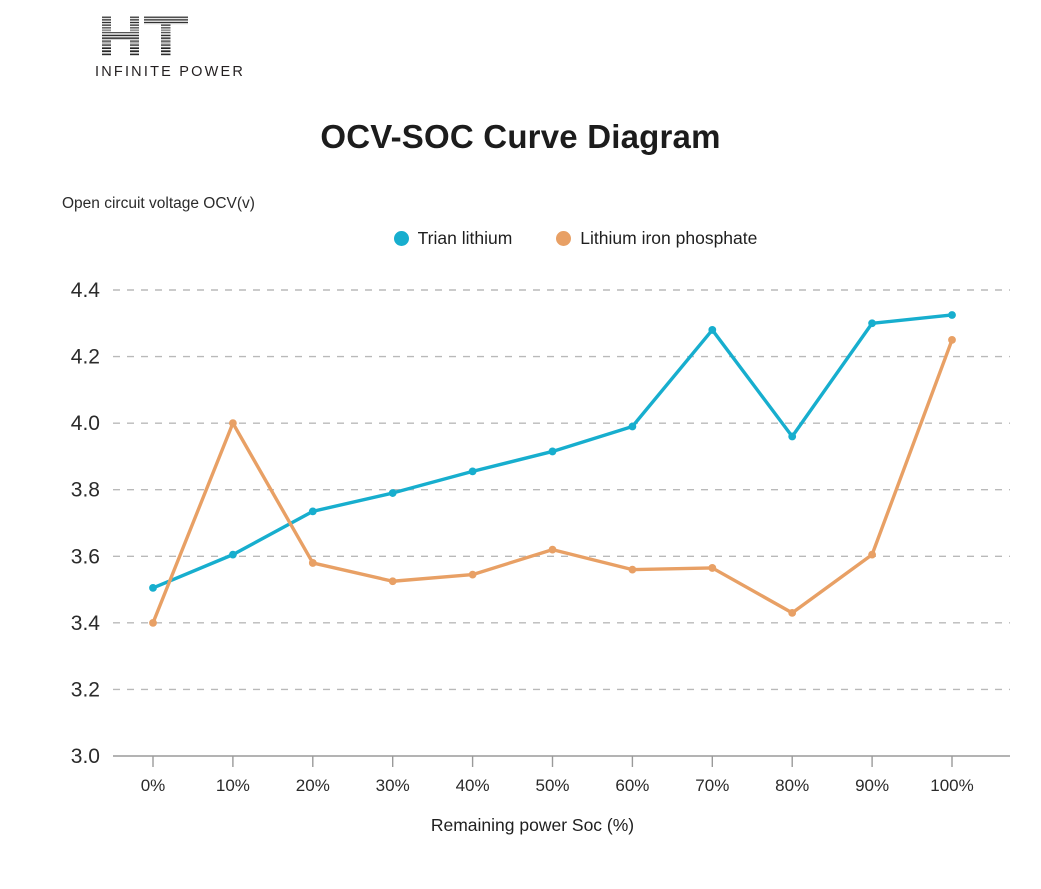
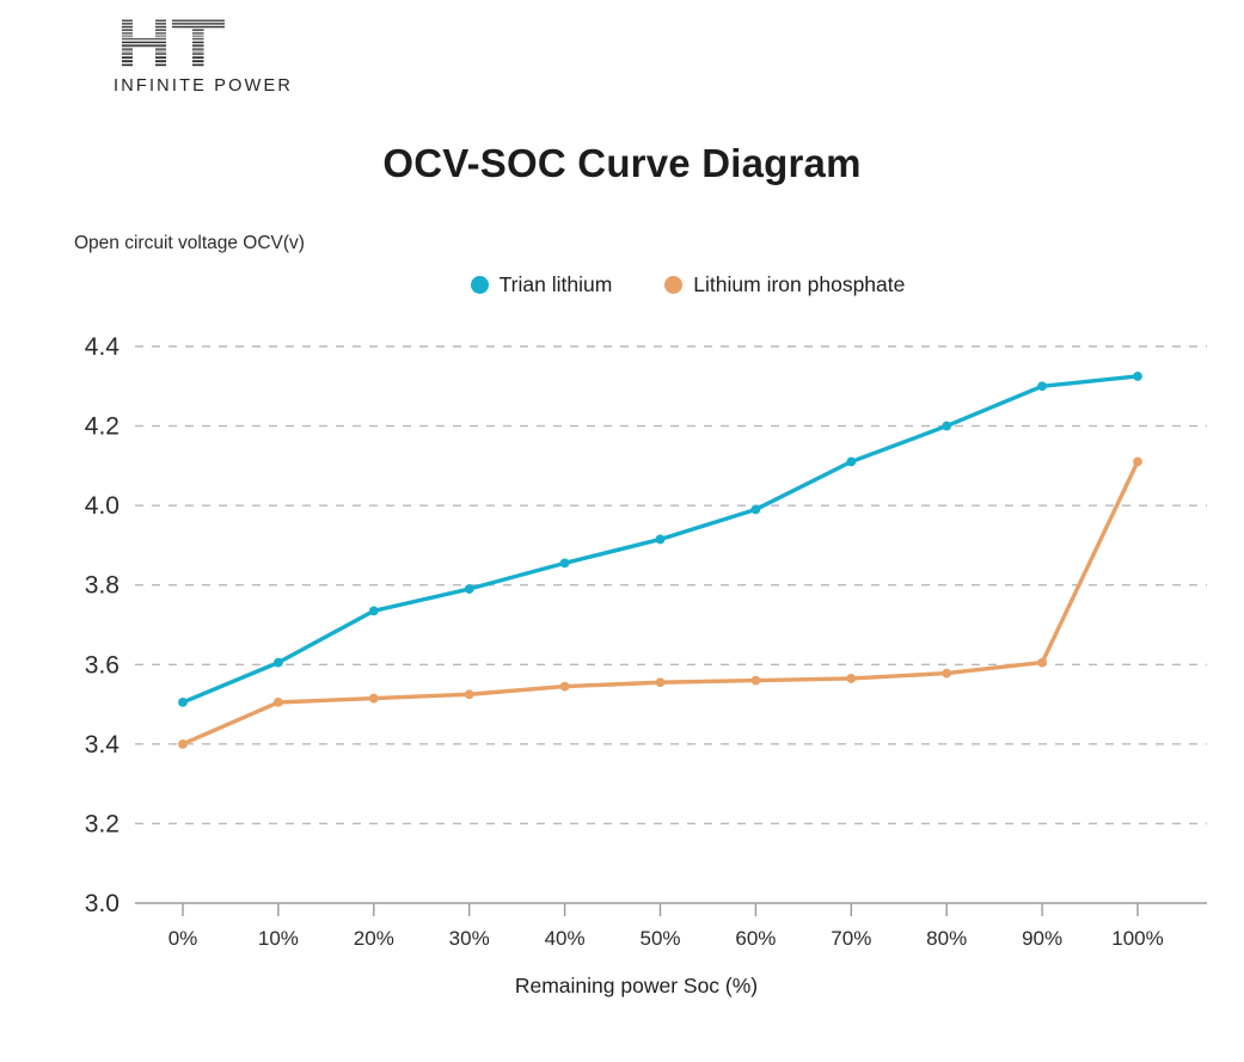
Lithium iron phosphate/10%: 4.00 -> 3.50
Lithium iron phosphate/20%: 3.58 -> 3.52
Lithium iron phosphate/50%: 3.62 -> 3.56
Trian lithium/70%: 4.28 -> 4.11
Trian lithium/80%: 3.96 -> 4.20
Lithium iron phosphate/80%: 3.43 -> 3.58
Lithium iron phosphate/100%: 4.25 -> 4.11
